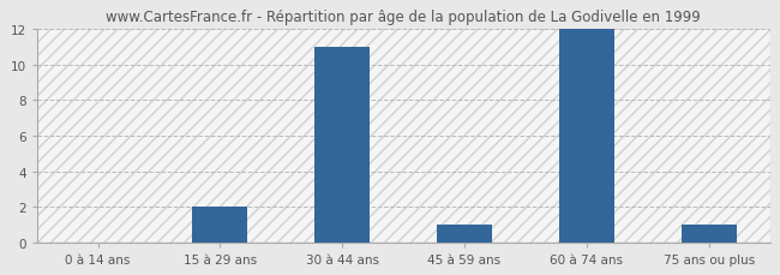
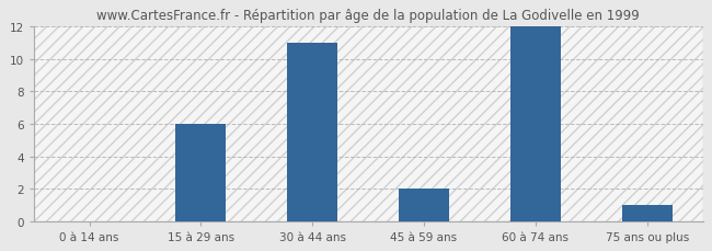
15 à 29 ans: 2 -> 6
45 à 59 ans: 1 -> 2
